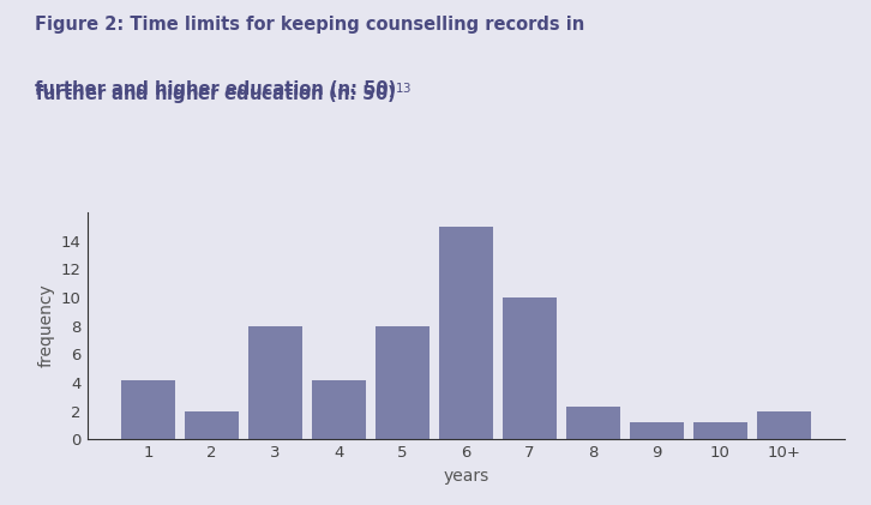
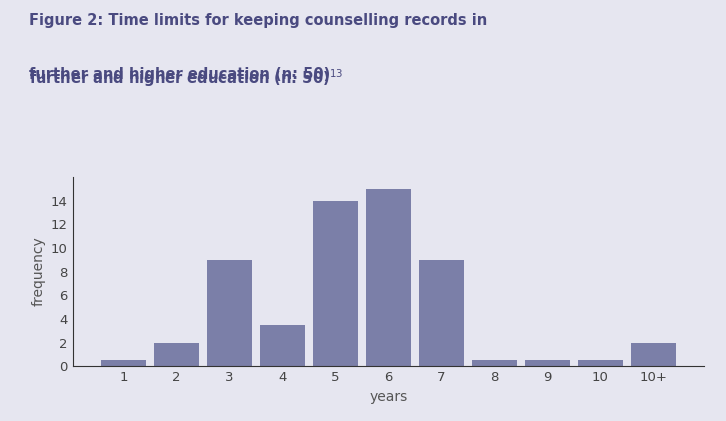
1: 4.2 -> 0.5
3: 8.0 -> 9.0
4: 4.2 -> 3.5
5: 8.0 -> 14.0
7: 10.0 -> 9.0
8: 2.3 -> 0.5
9: 1.2 -> 0.5
10: 1.2 -> 0.5
